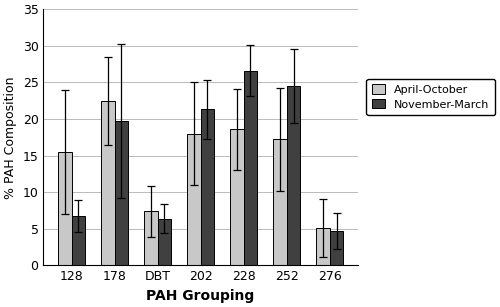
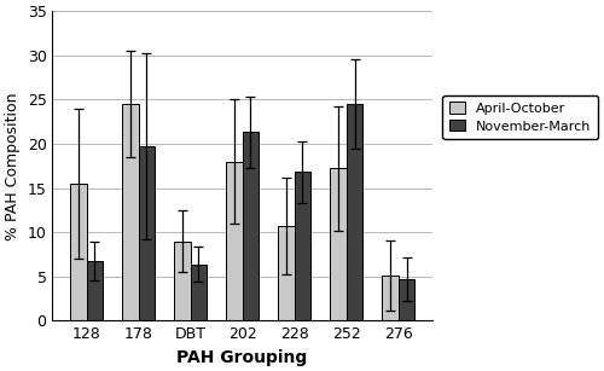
April-October/178: 22.4 -> 24.5
April-October/DBT: 7.4 -> 9.0
April-October/228: 18.6 -> 10.7
November-March/228: 26.6 -> 16.8
